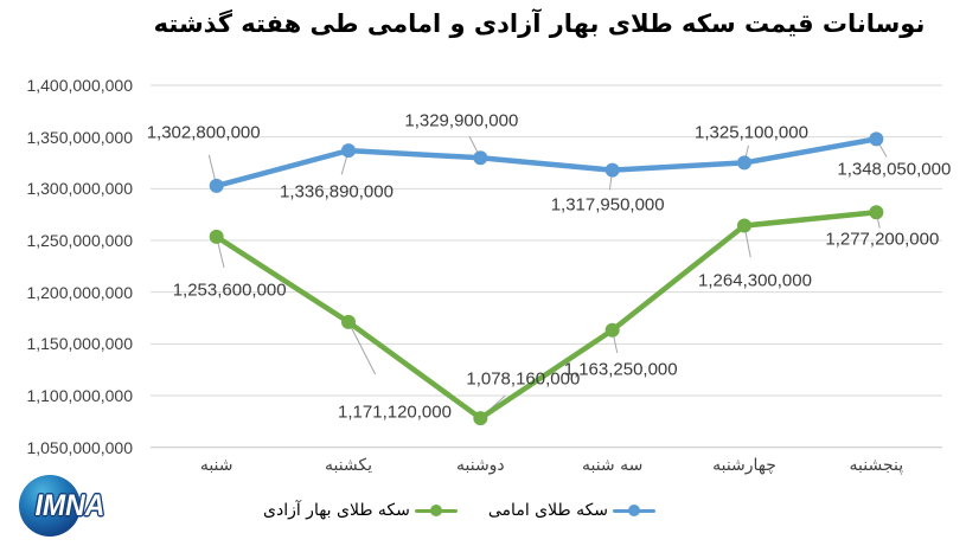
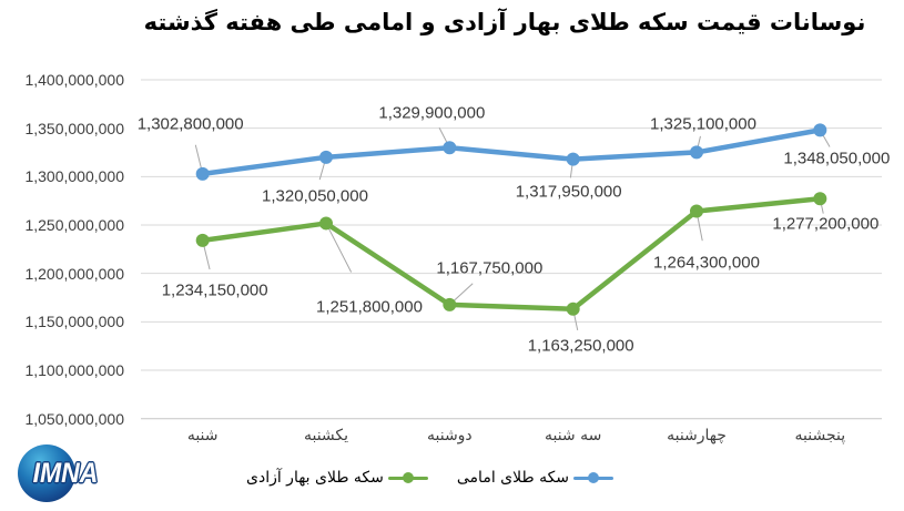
سکه طلای بهار آزادی/شنبه: 1,253,600,000 -> 1,234,150,000
سکه طلای بهار آزادی/یکشنبه: 1,171,120,000 -> 1,251,800,000
سکه طلای امامی/یکشنبه: 1,336,890,000 -> 1,320,050,000
سکه طلای بهار آزادی/دوشنبه: 1,078,160,000 -> 1,167,750,000
